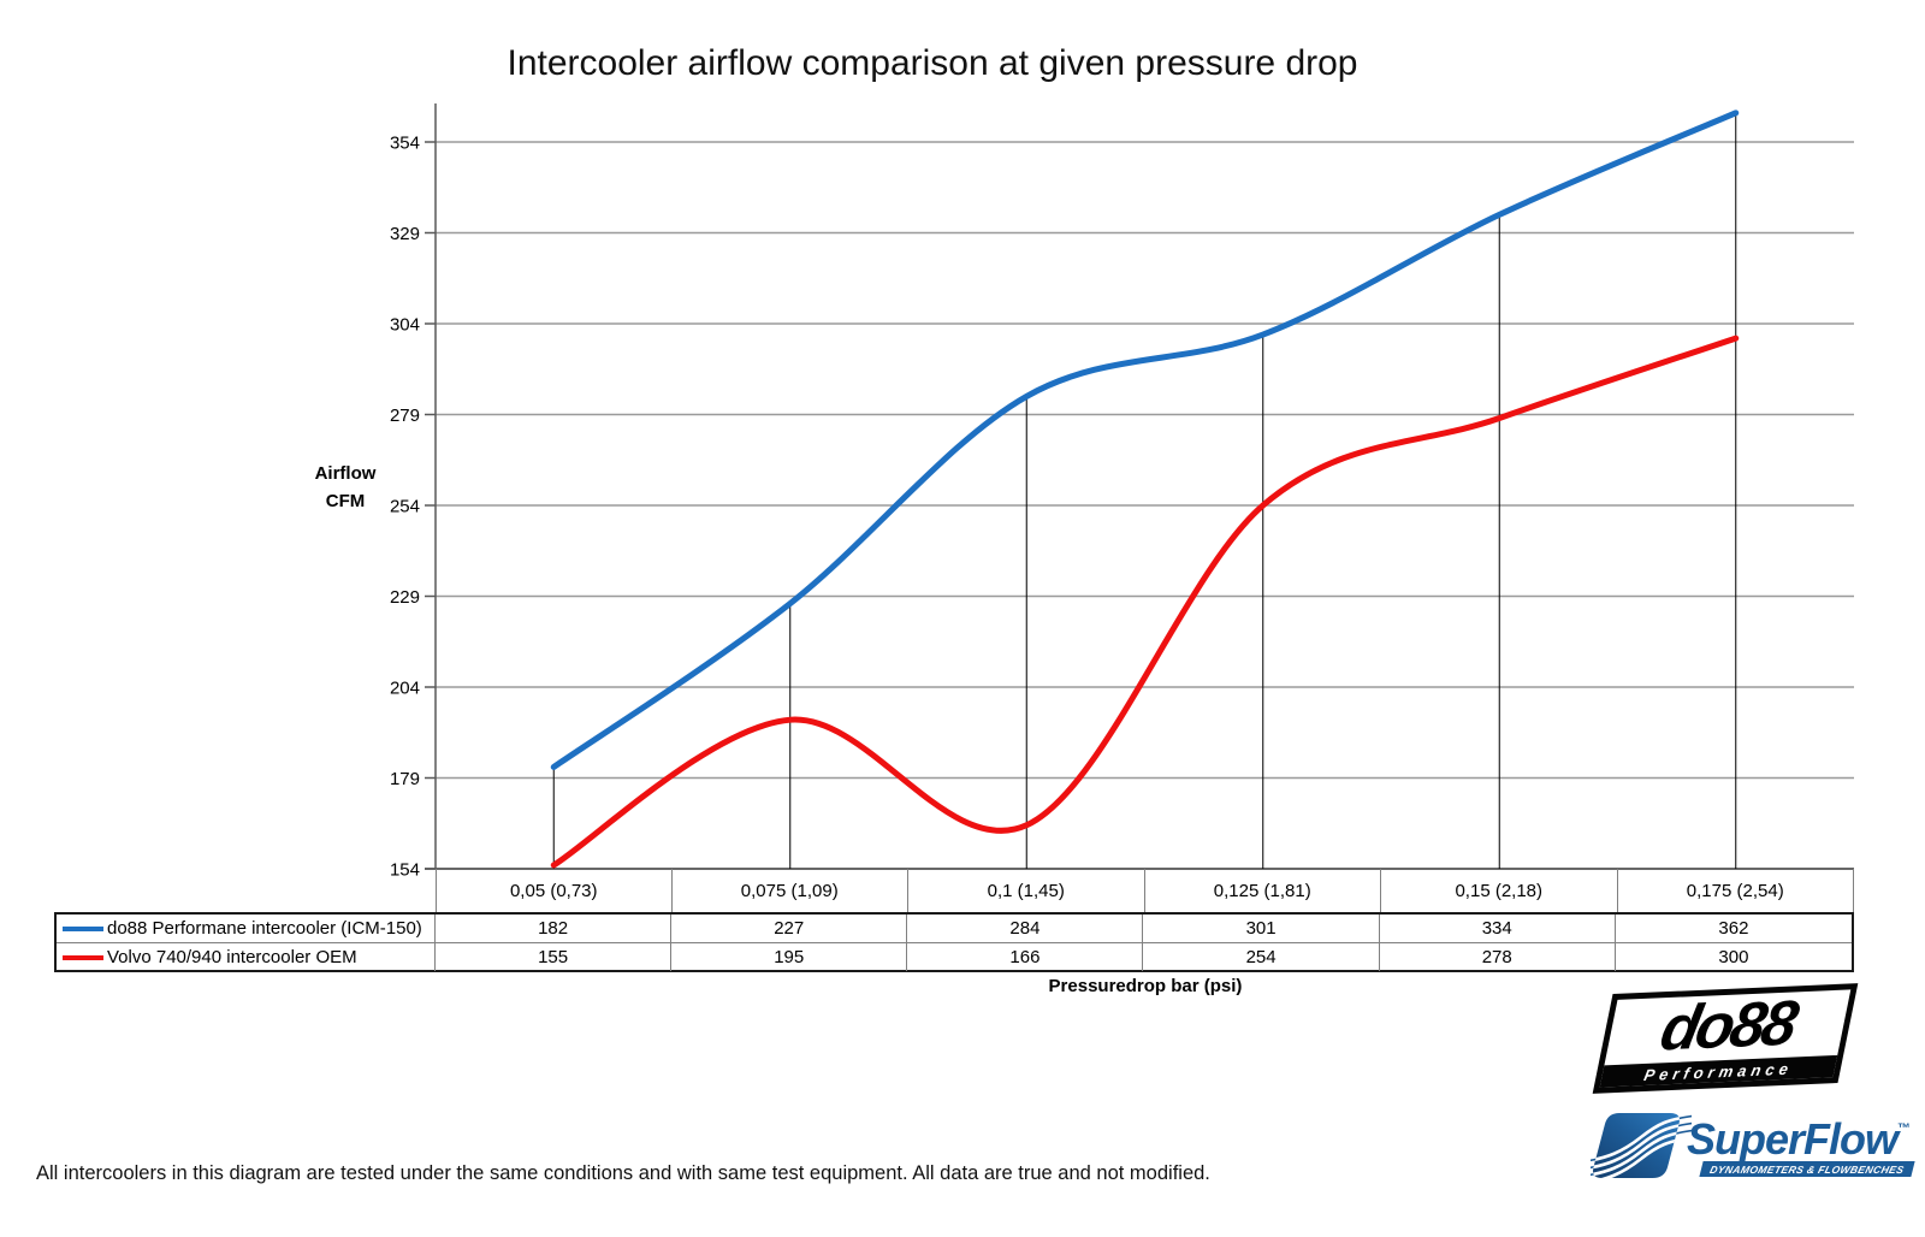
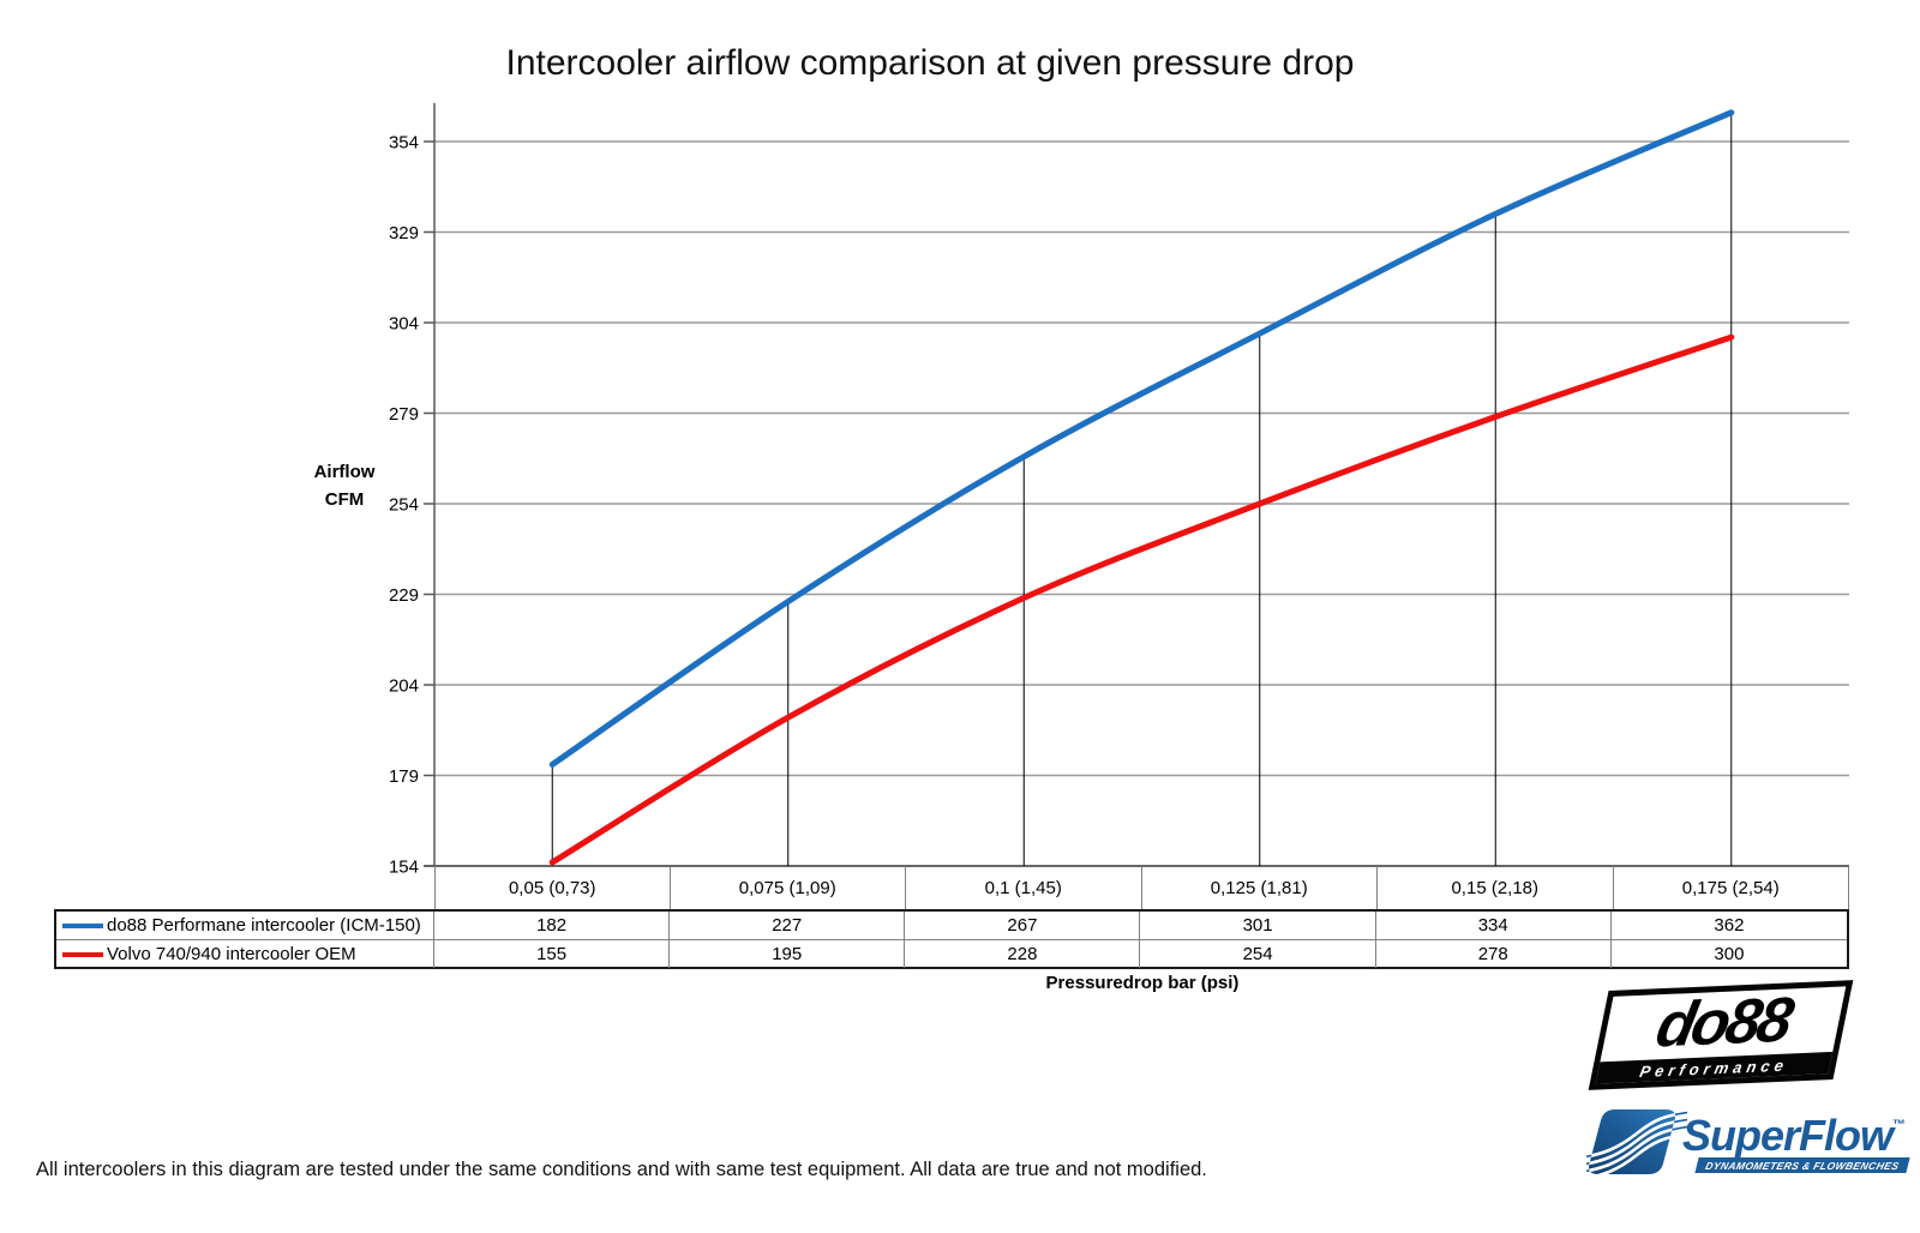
do88 Performane intercooler (ICM-150)/0,1 (1,45): 284 -> 267
Volvo 740/940 intercooler OEM/0,1 (1,45): 166 -> 228
